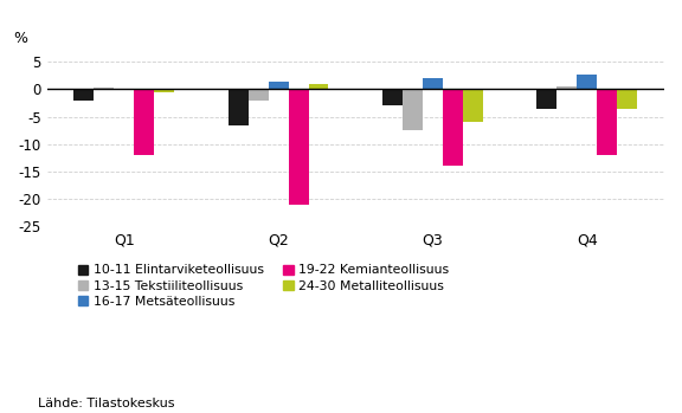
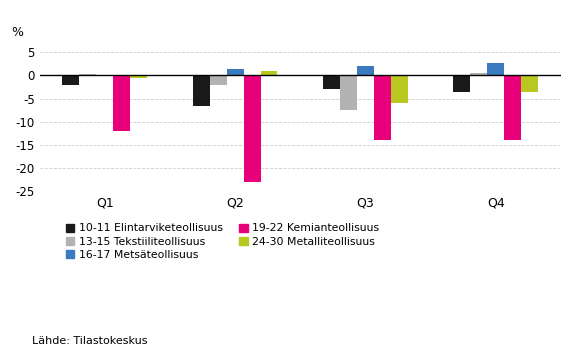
19-22 Kemianteollisuus/Q2: -21 -> -23
19-22 Kemianteollisuus/Q4: -12 -> -14
